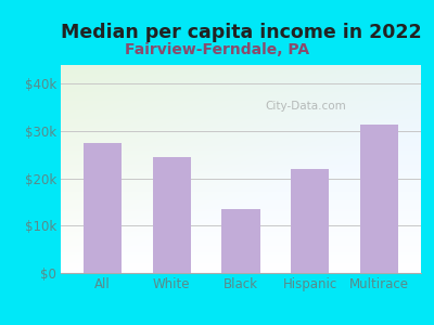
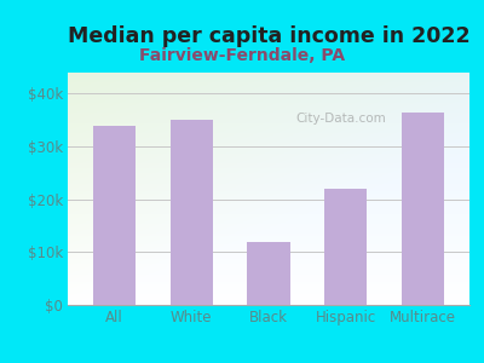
All: $27.5k -> $34.0k
White: $24.5k -> $35.0k
Black: $13.5k -> $12.0k
Multirace: $31.5k -> $36.5k
